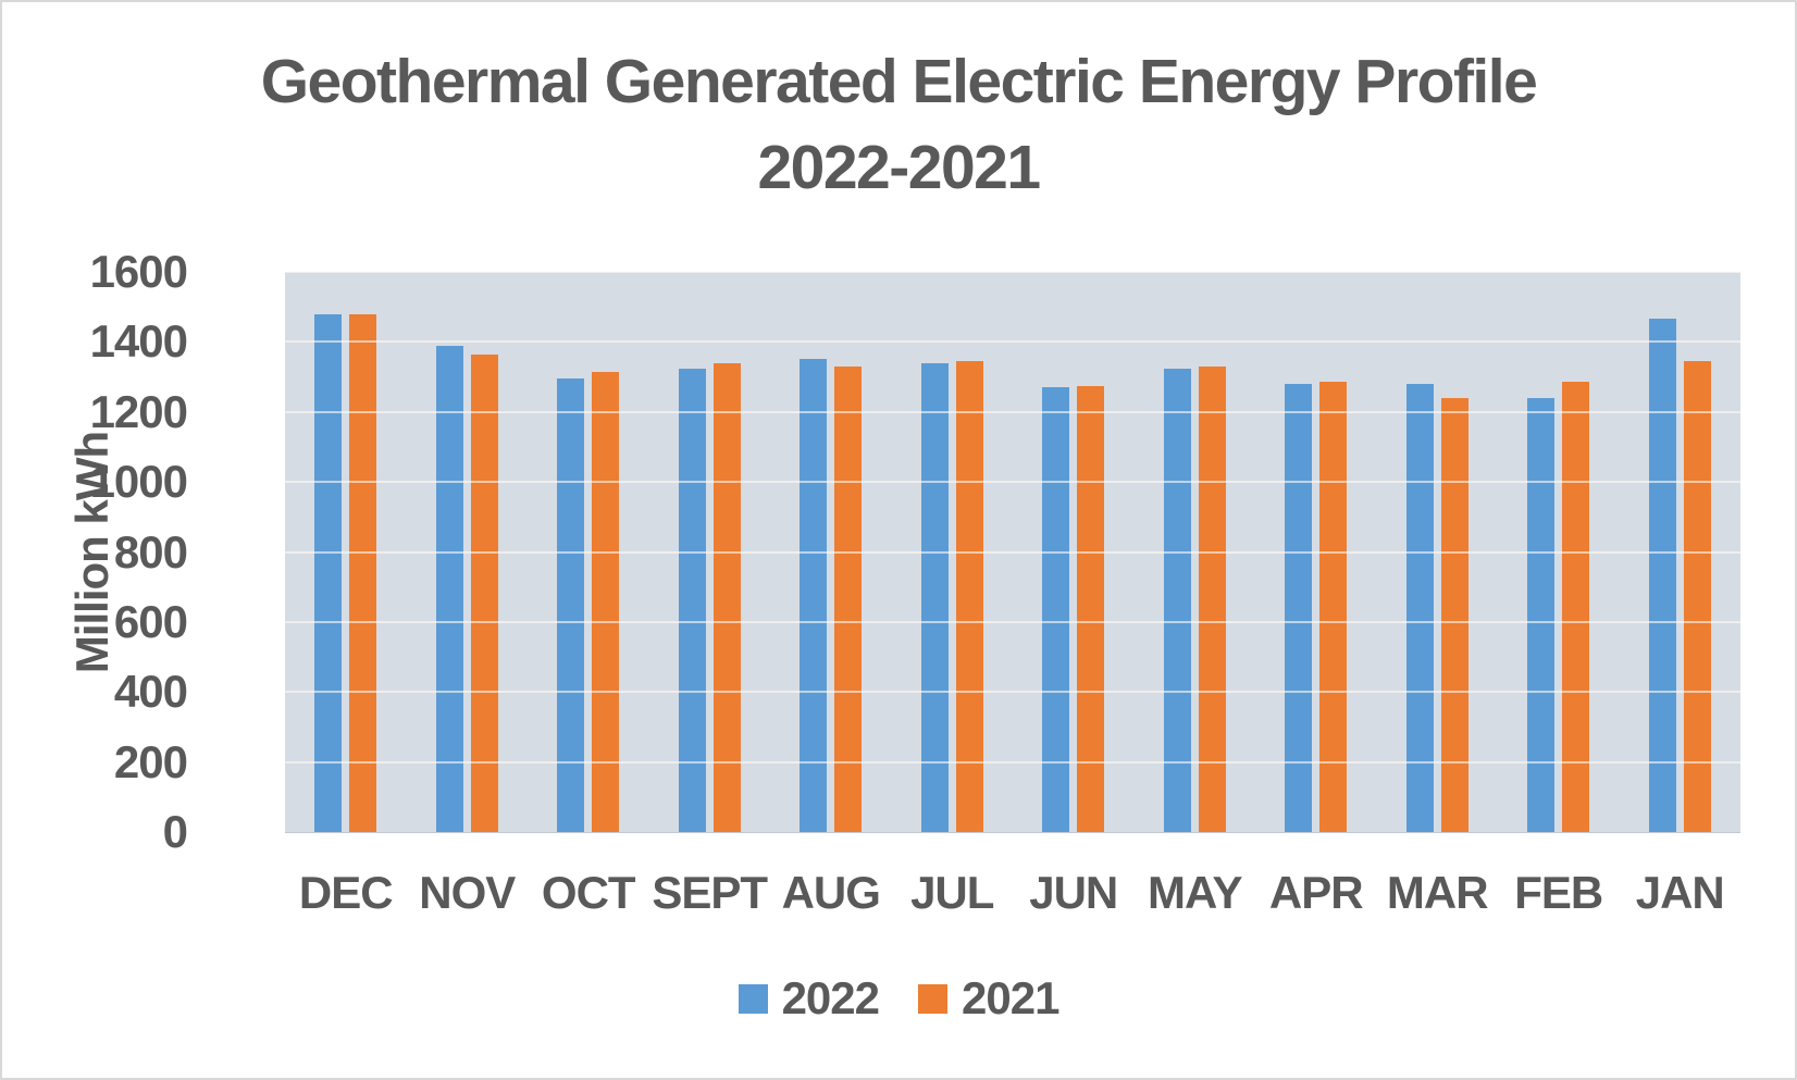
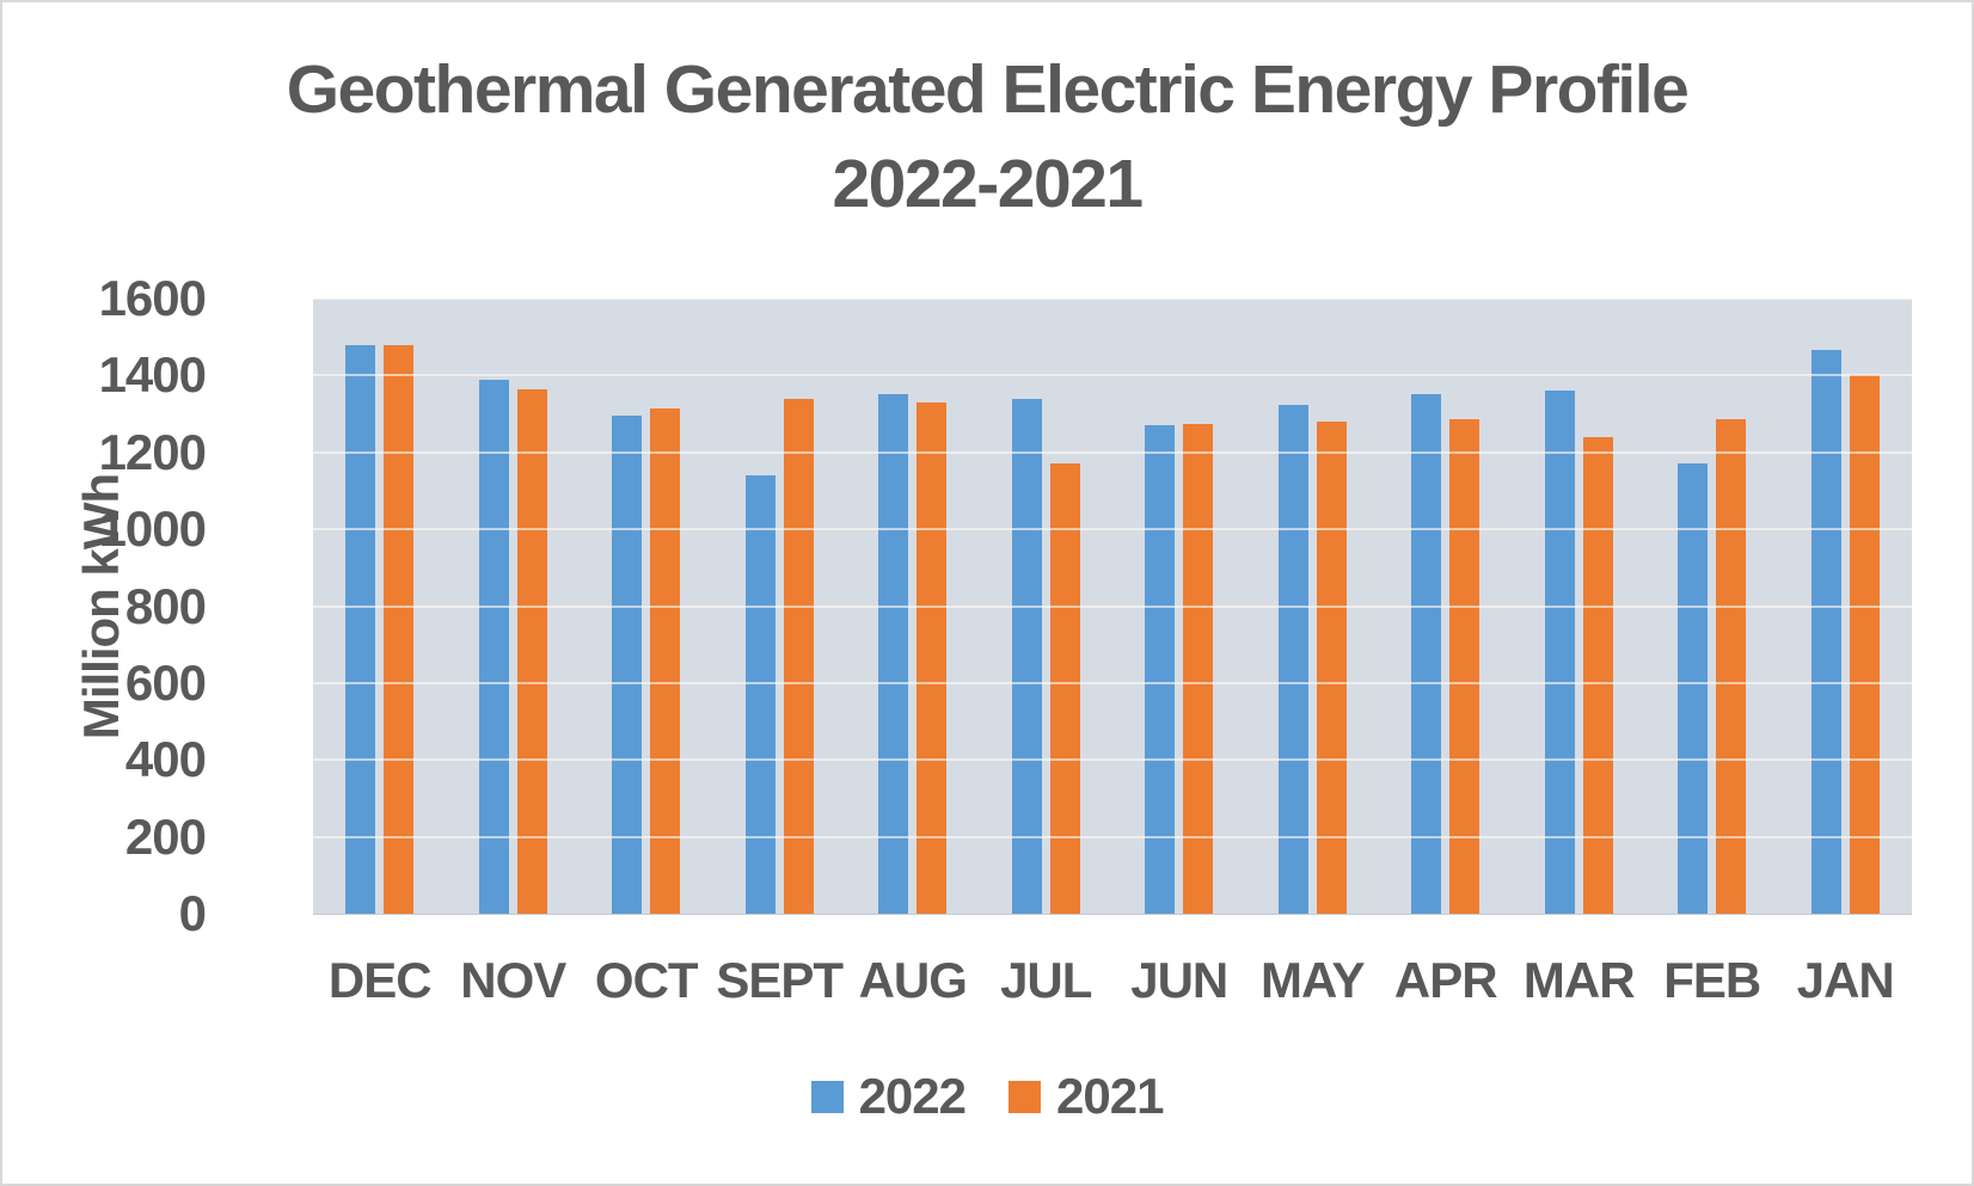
2022/SEPT: 1320 -> 1140
2021/JUL: 1340 -> 1170
2021/MAY: 1330 -> 1280
2022/APR: 1280 -> 1350
2022/MAR: 1280 -> 1360
2022/FEB: 1240 -> 1170
2021/JAN: 1340 -> 1400
